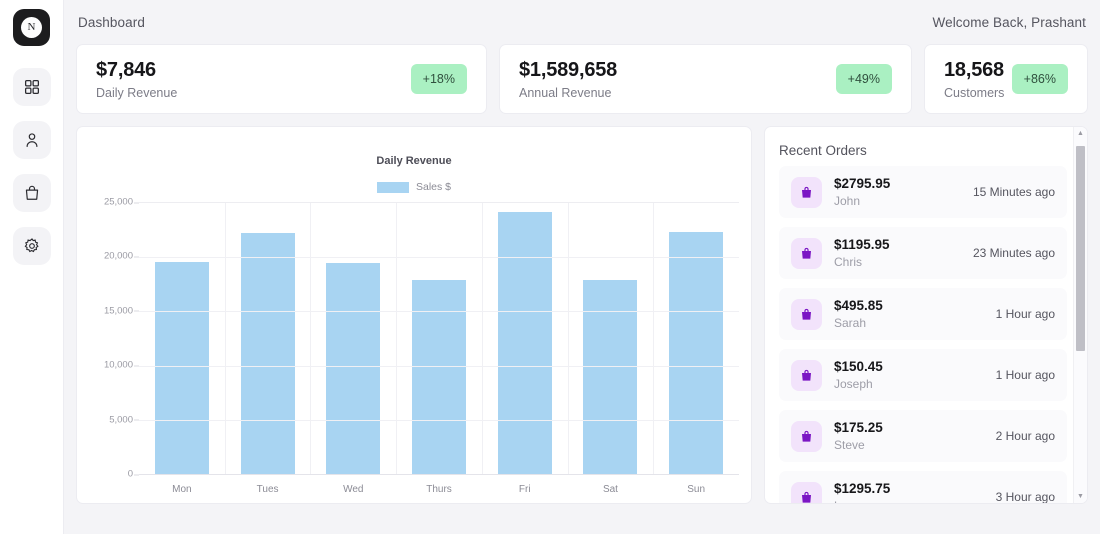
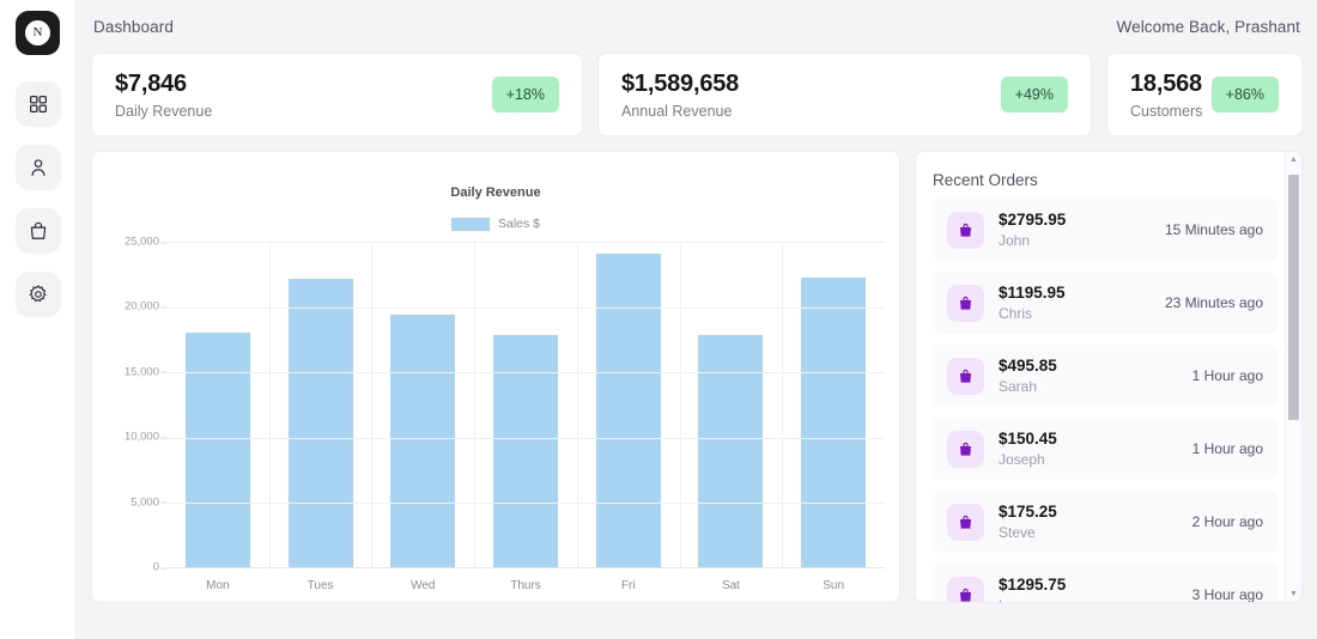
Mon: 19600 -> 18100
